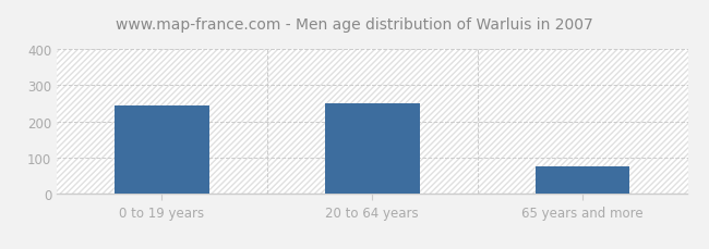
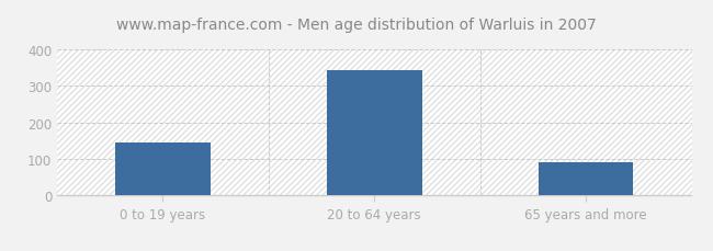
0 to 19 years: 245 -> 144
20 to 64 years: 250 -> 344
65 years and more: 75 -> 90
